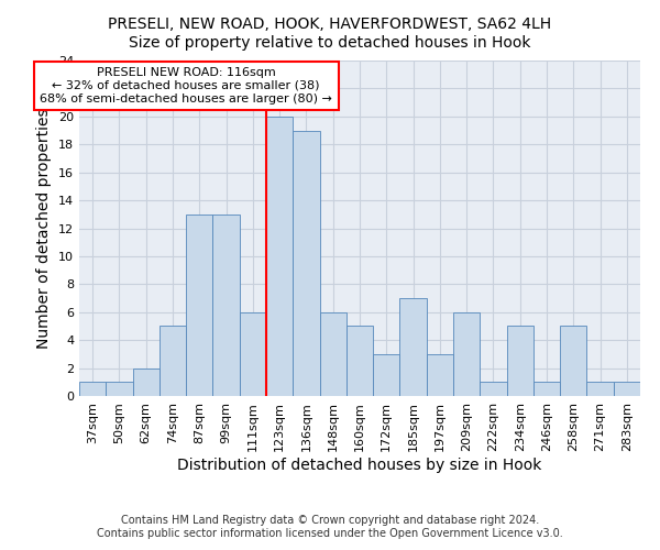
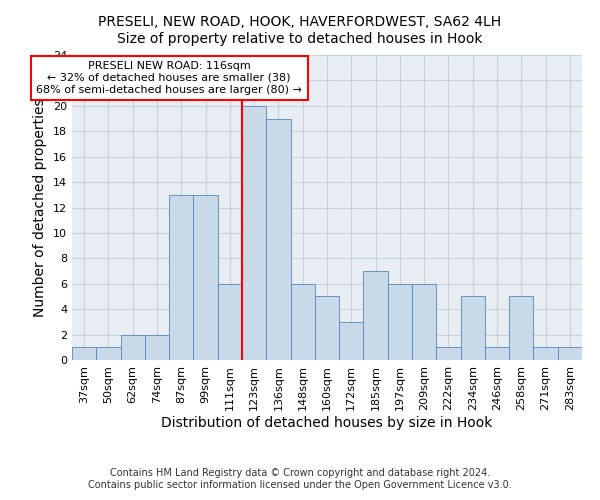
74sqm: 5 -> 2
197sqm: 3 -> 6
